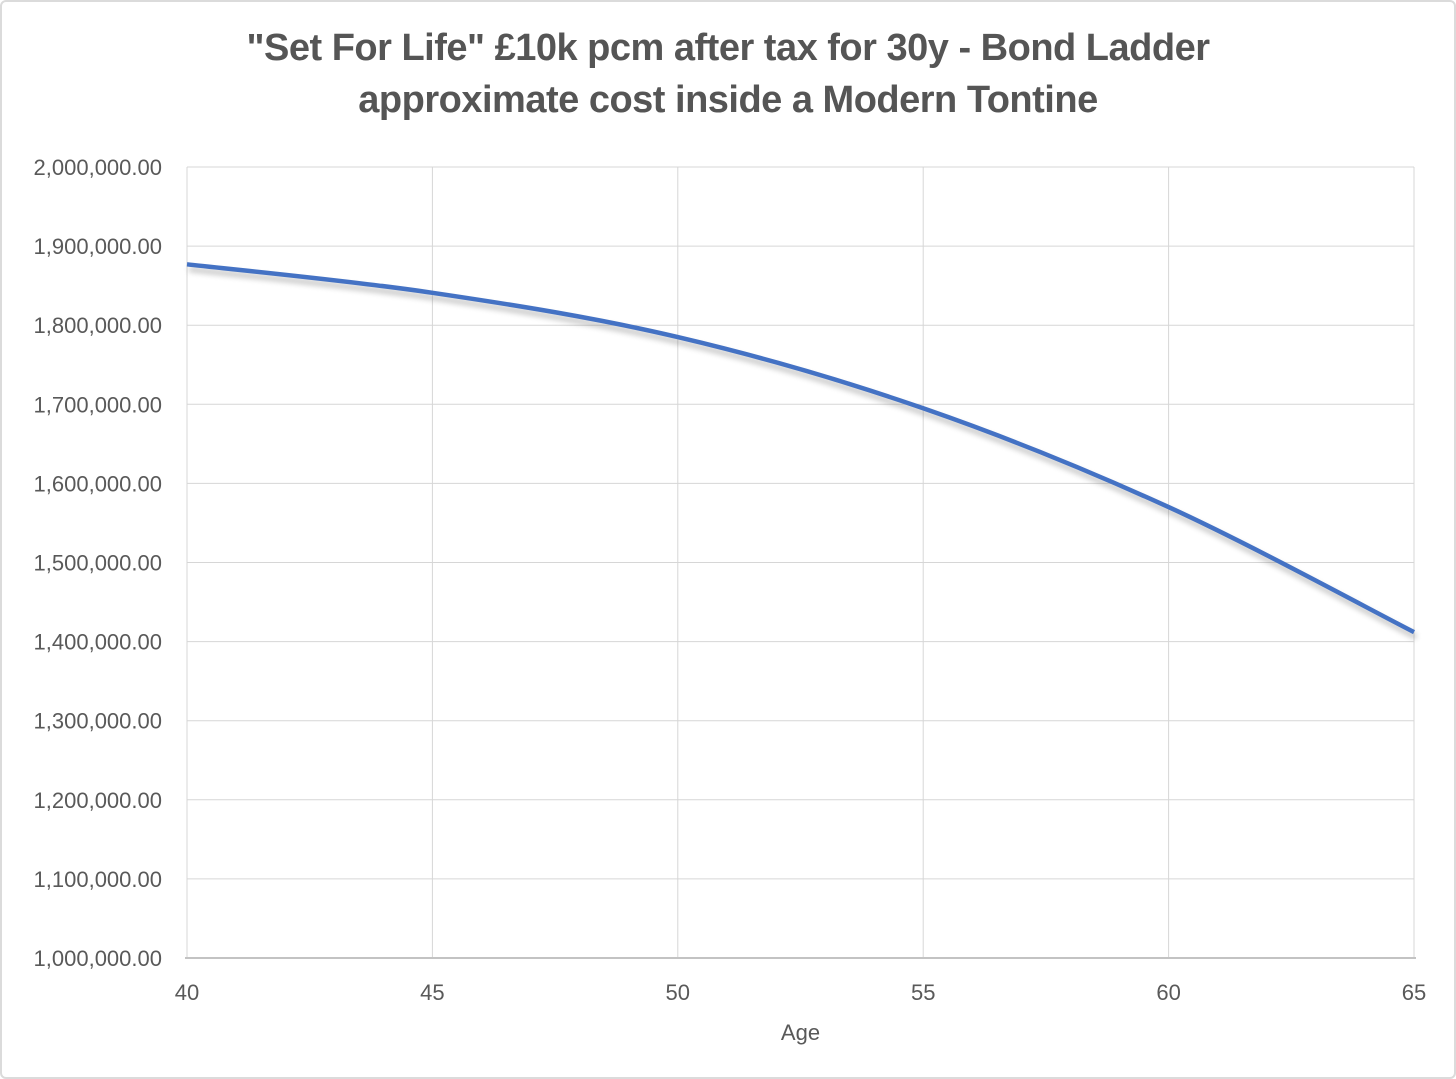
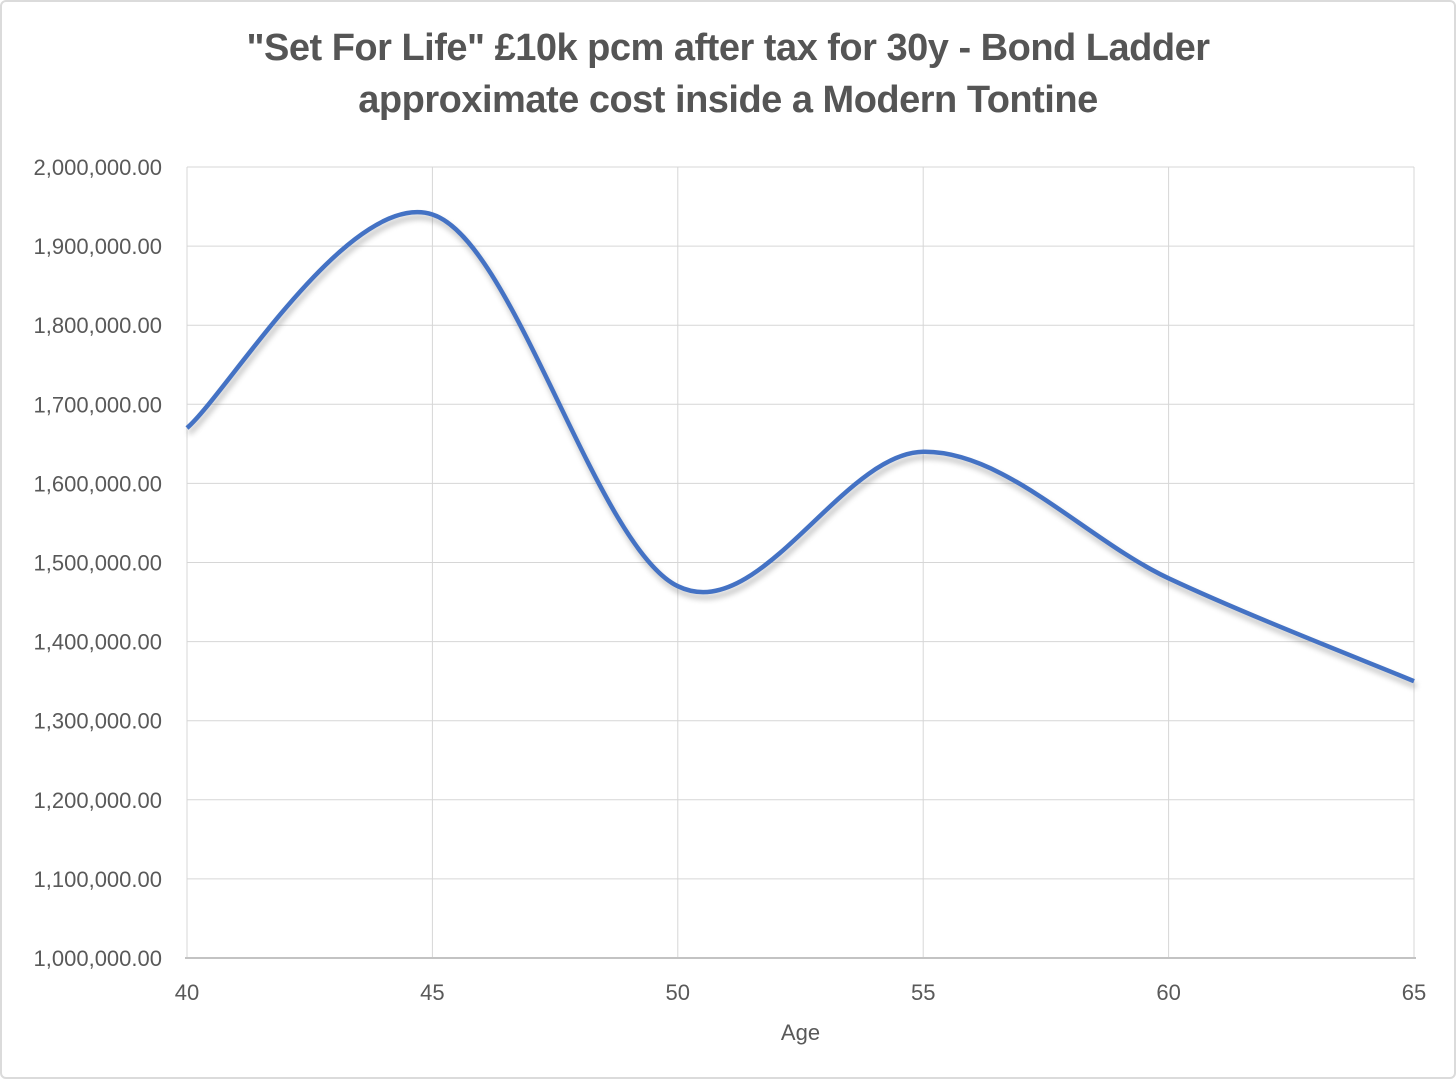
40: 1880000 -> 1670000
45: 1840000 -> 1940000
50: 1780000 -> 1470000
55: 1700000 -> 1640000
60: 1570000 -> 1480000
65: 1410000 -> 1350000
